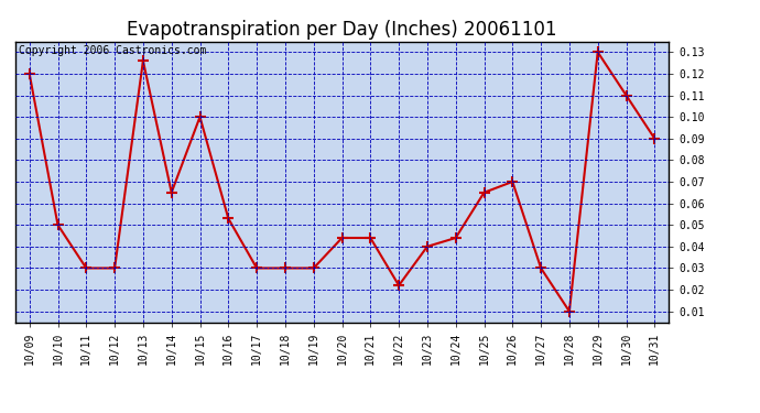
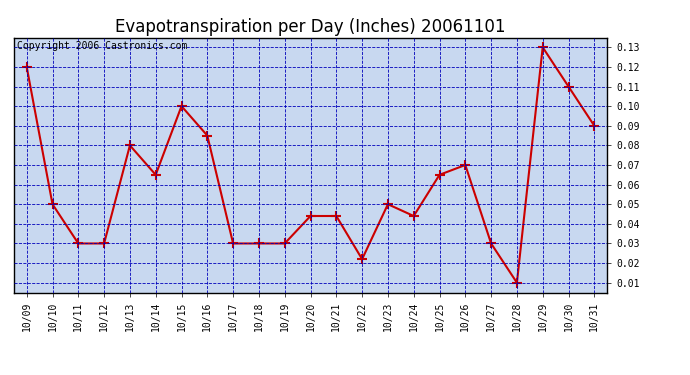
10/13: 0.126 -> 0.080
10/16: 0.053 -> 0.085
10/23: 0.040 -> 0.050
